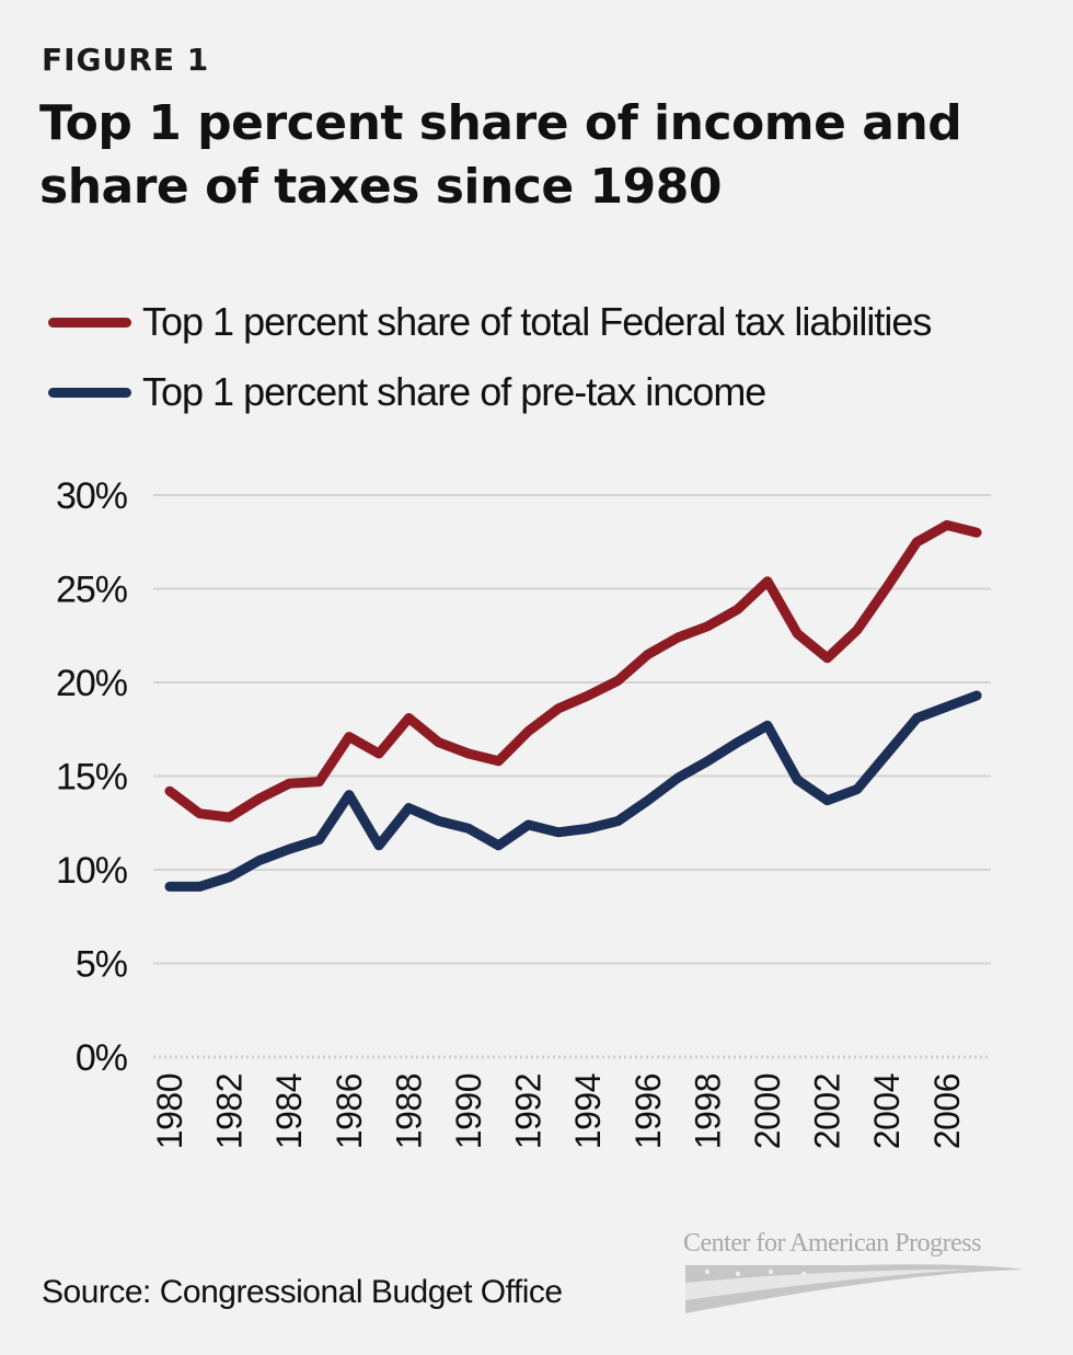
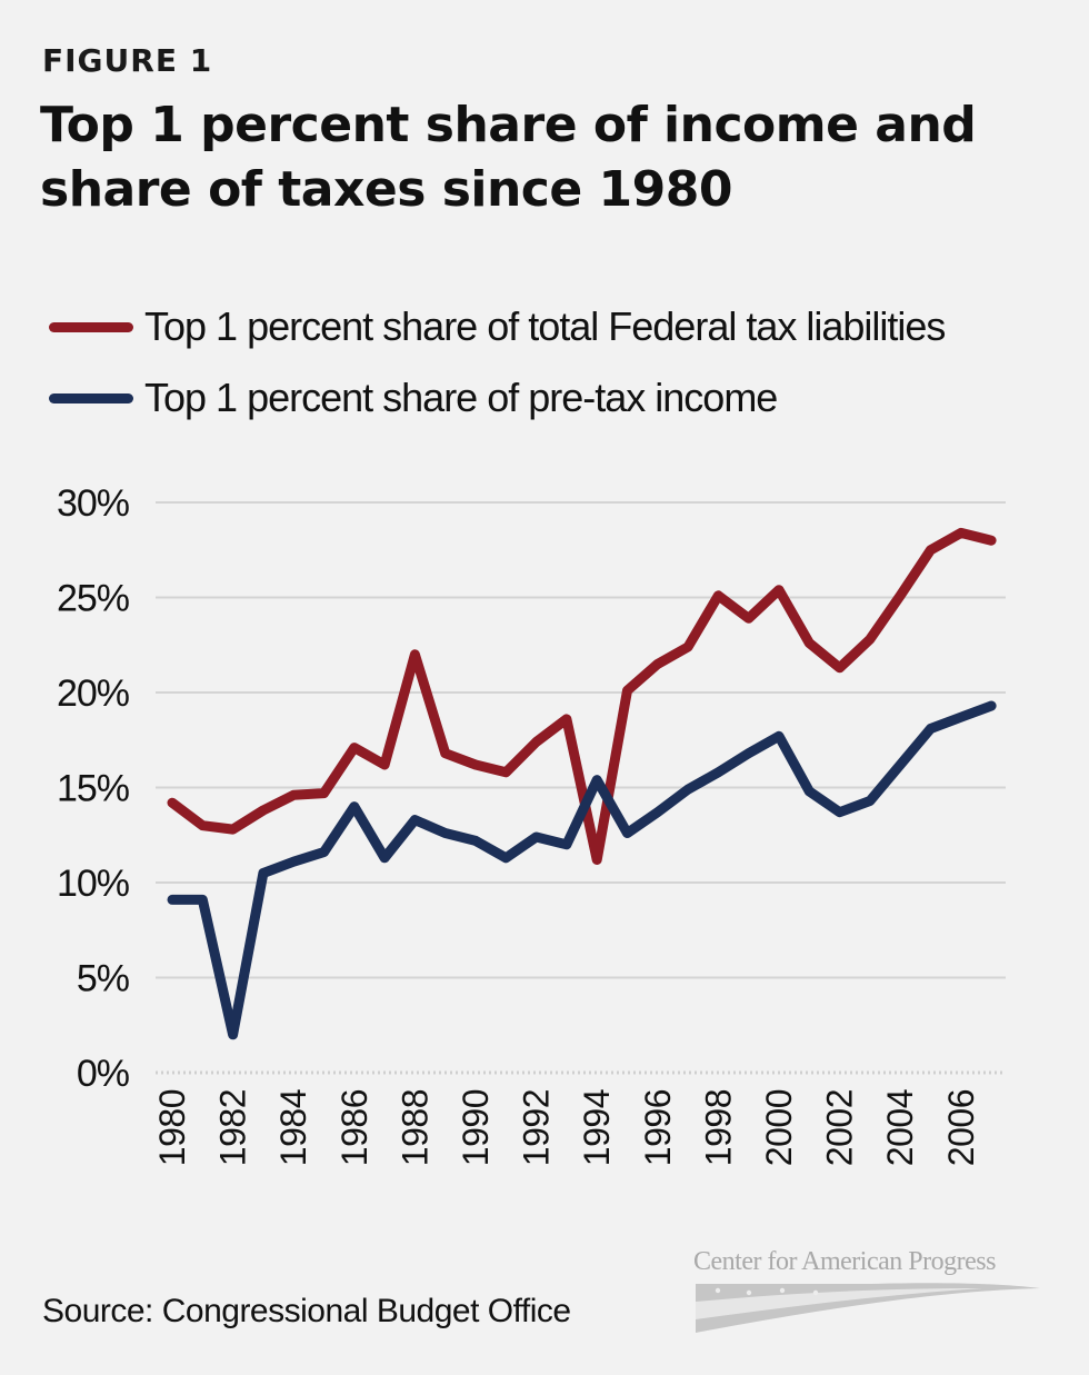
Top 1 percent share of pre-tax income/1982: 9.6% -> 2.0%
Top 1 percent share of total Federal tax liabilities/1988: 18.1% -> 22.0%
Top 1 percent share of total Federal tax liabilities/1994: 19.3% -> 11.2%
Top 1 percent share of pre-tax income/1994: 12.2% -> 15.4%
Top 1 percent share of total Federal tax liabilities/1998: 23.0% -> 25.1%
